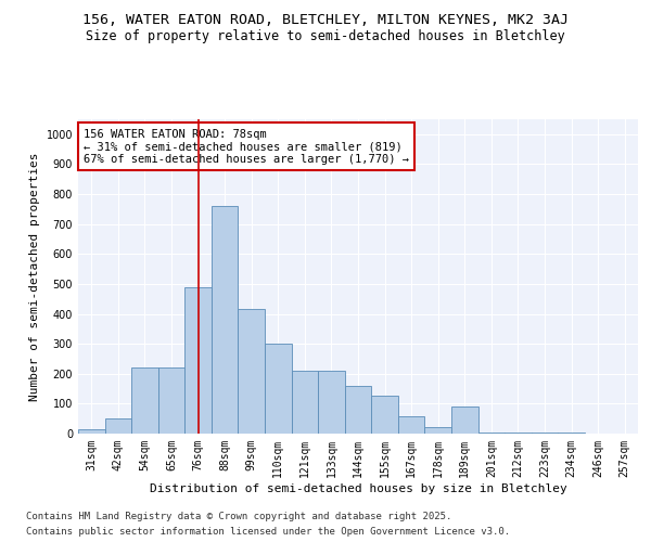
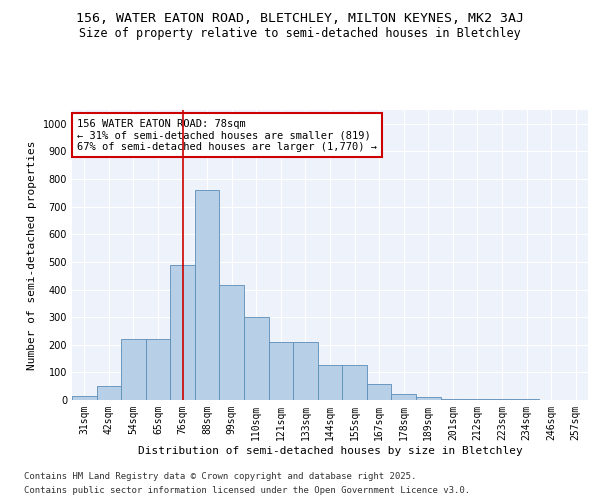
144sqm: 160 -> 125
189sqm: 90 -> 12
